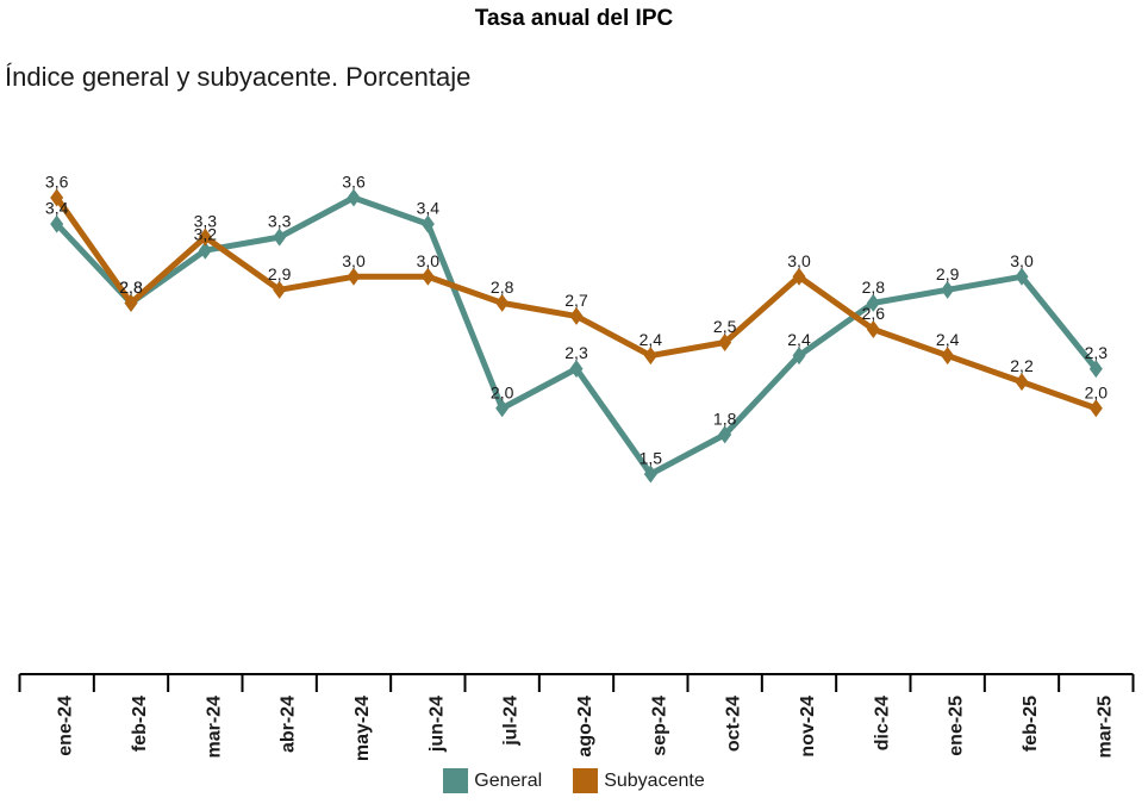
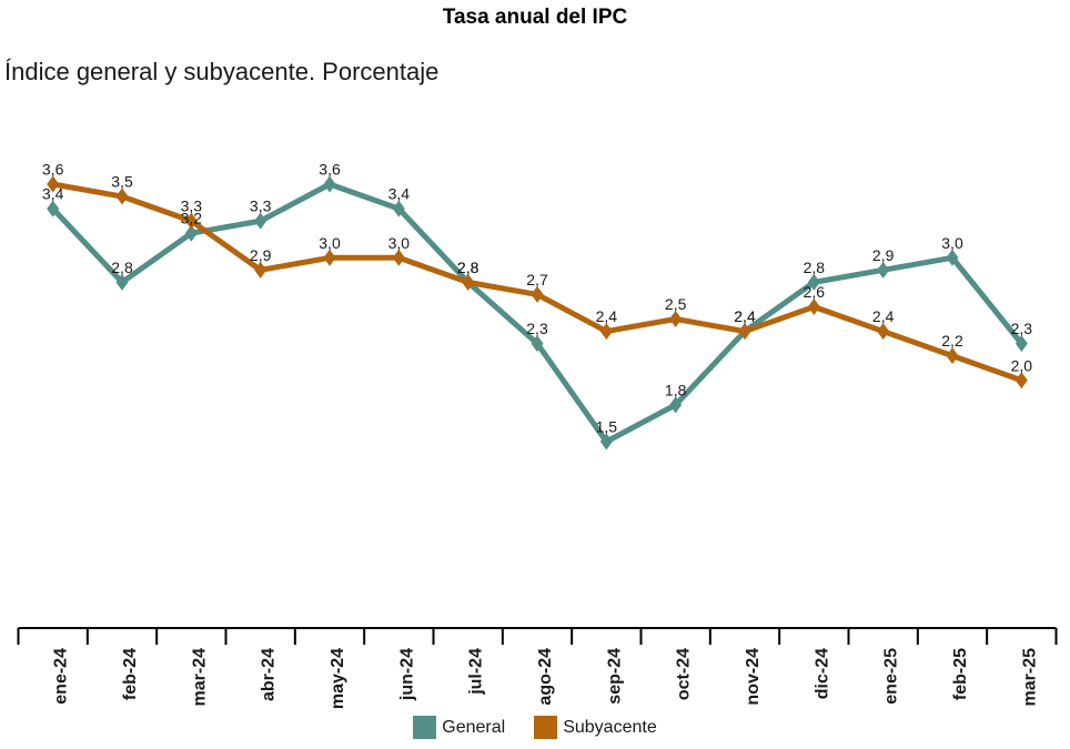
Subyacente/feb-24: 2,8 -> 3,5
General/jul-24: 2,0 -> 2,8
Subyacente/nov-24: 3,0 -> 2,4
